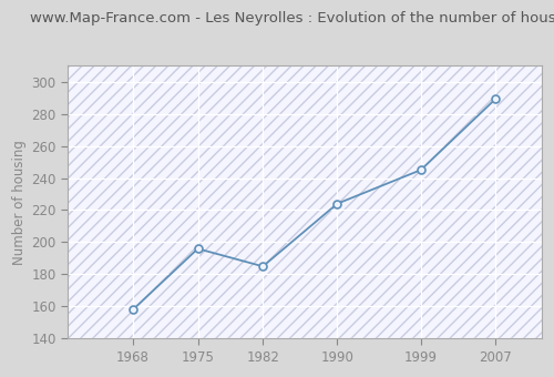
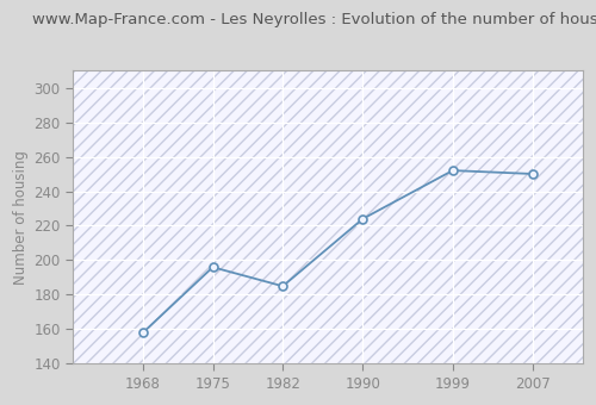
1999: 245 -> 252
2007: 289 -> 250
